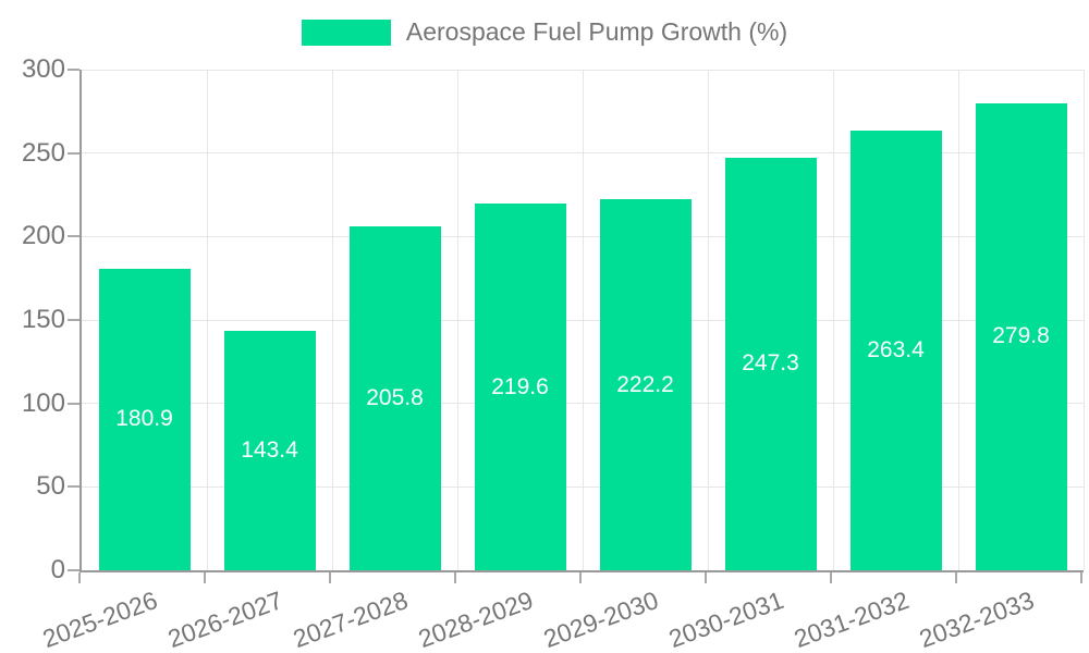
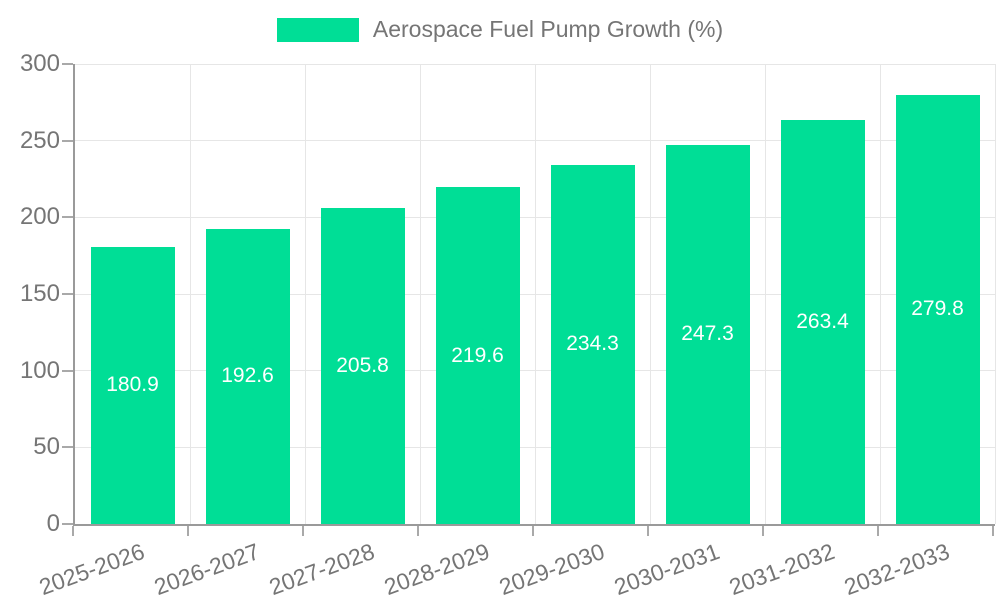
2026-2027: 143.4 -> 192.6
2029-2030: 222.2 -> 234.3
